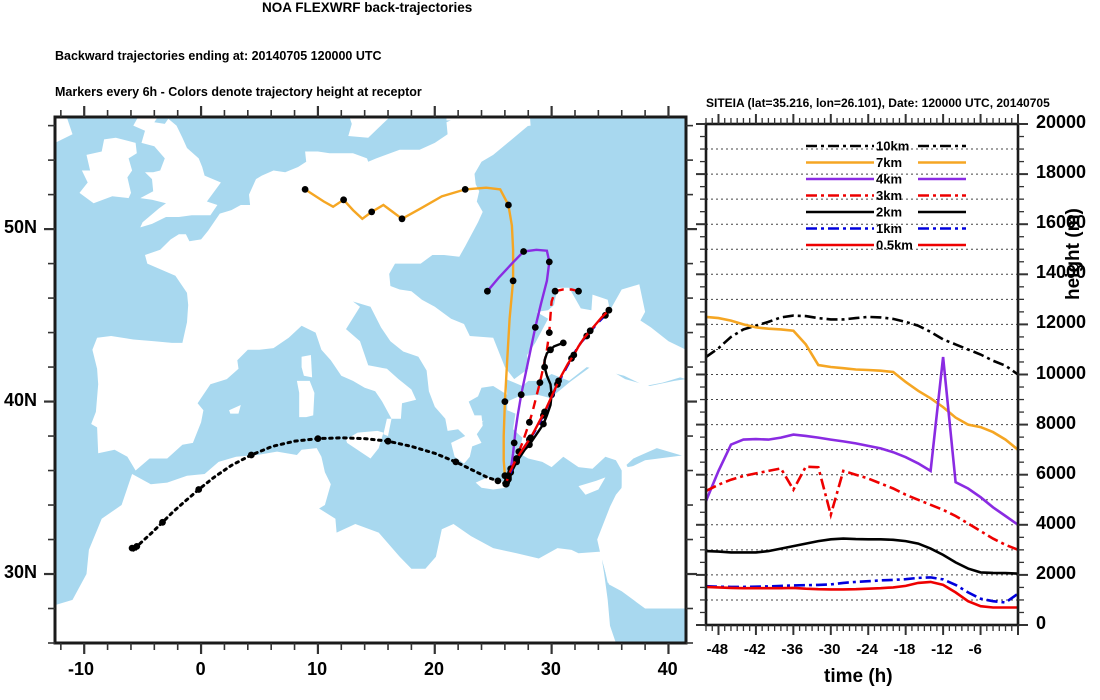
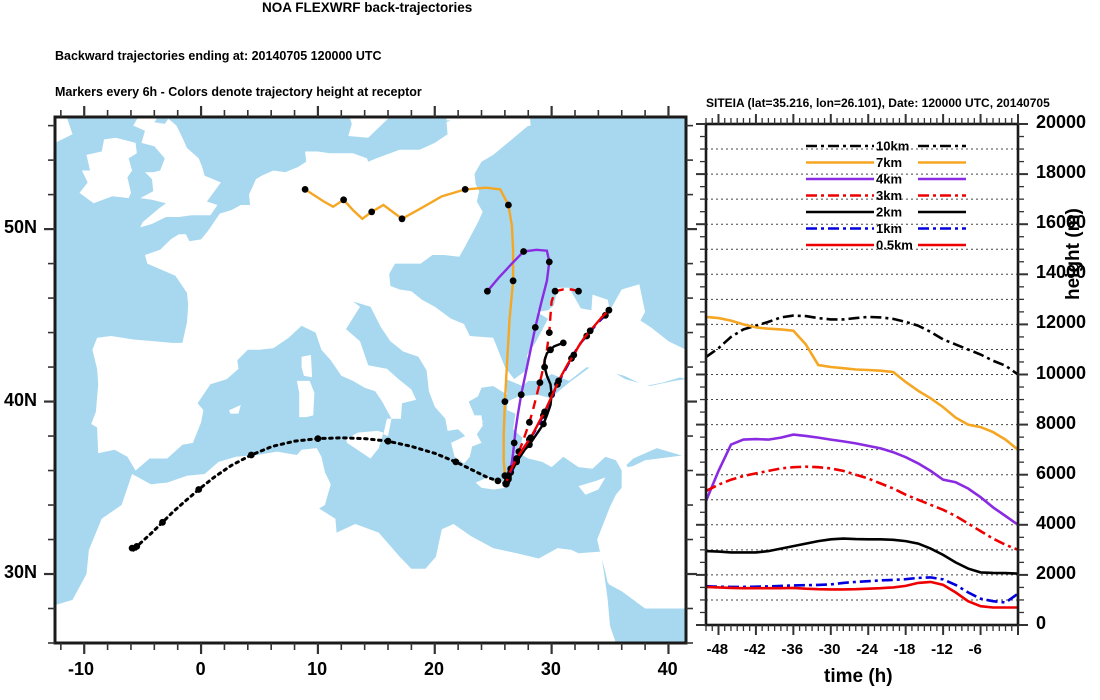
3km/-36: 5400 -> 6300
3km/-30: 4400 -> 6200
4km/-12: 10700 -> 5800
